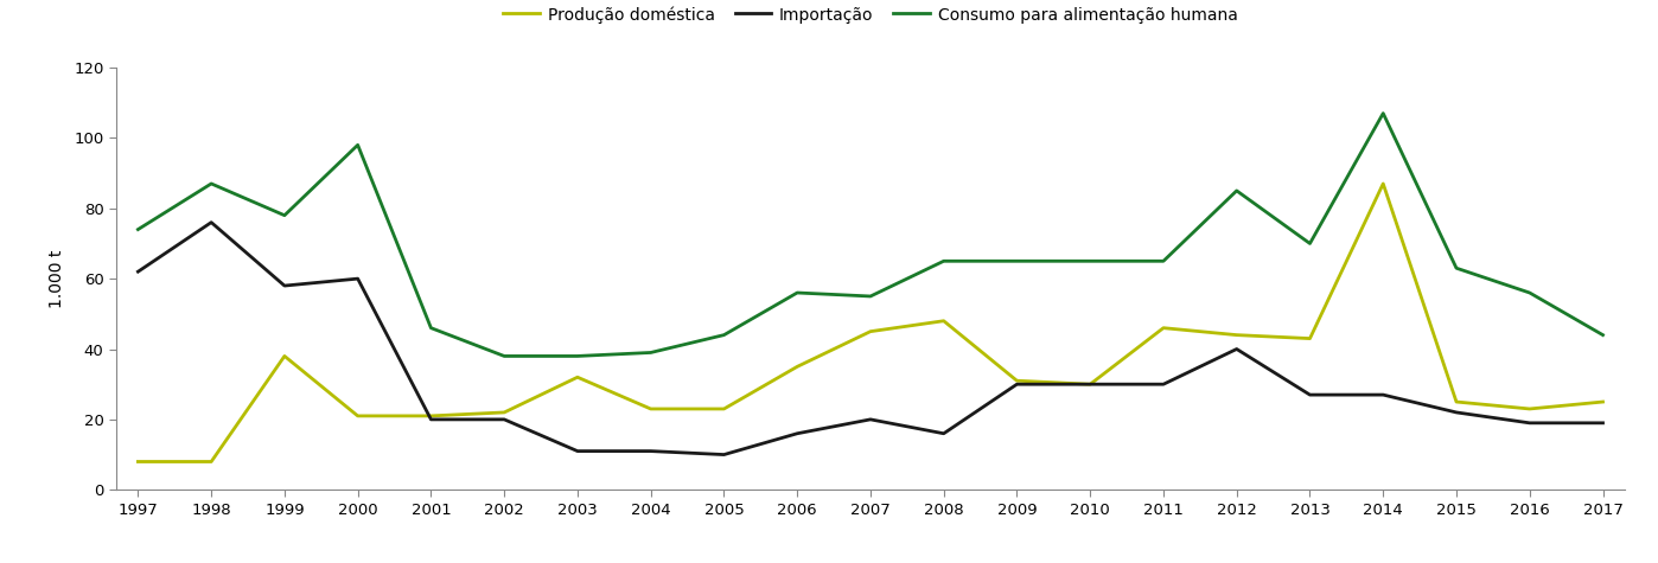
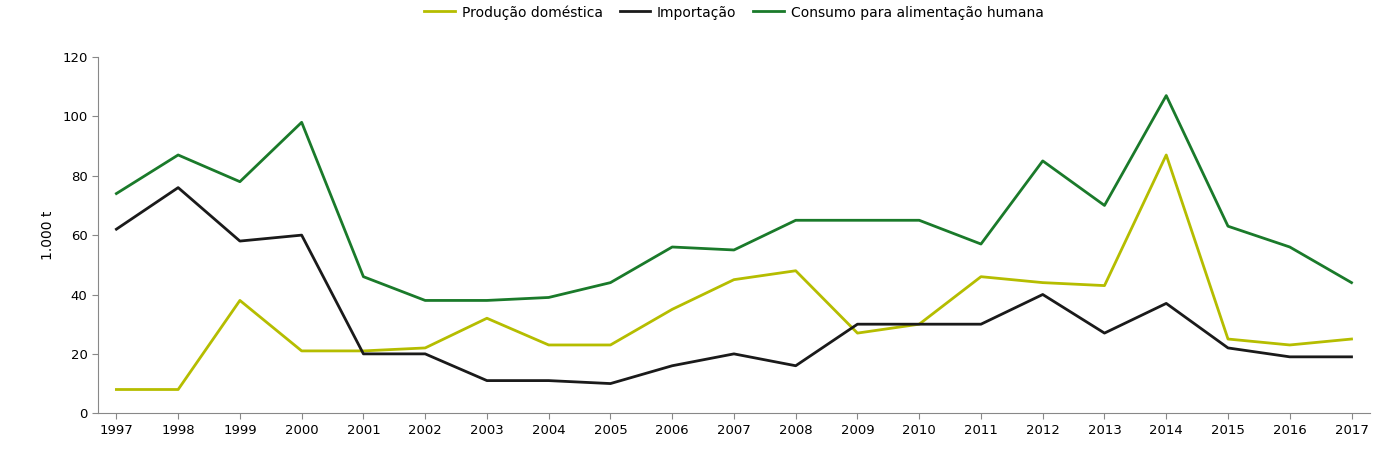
Produção doméstica/2009: 31 -> 27
Consumo para alimentação humana/2011: 65 -> 57
Importação/2014: 27 -> 37
